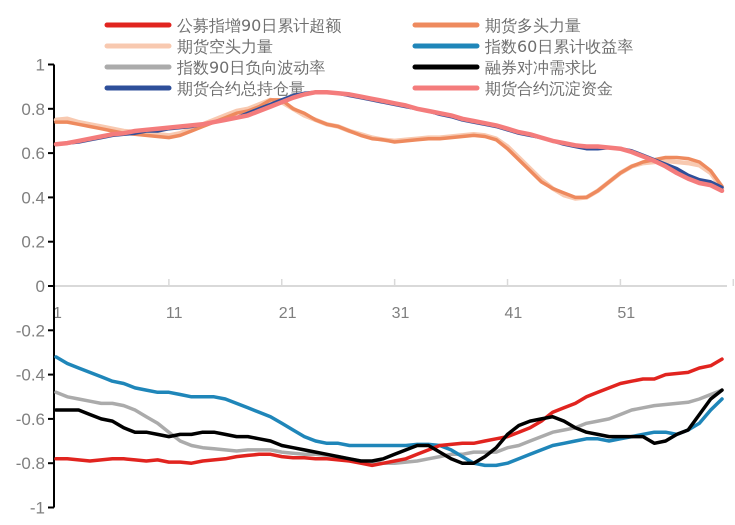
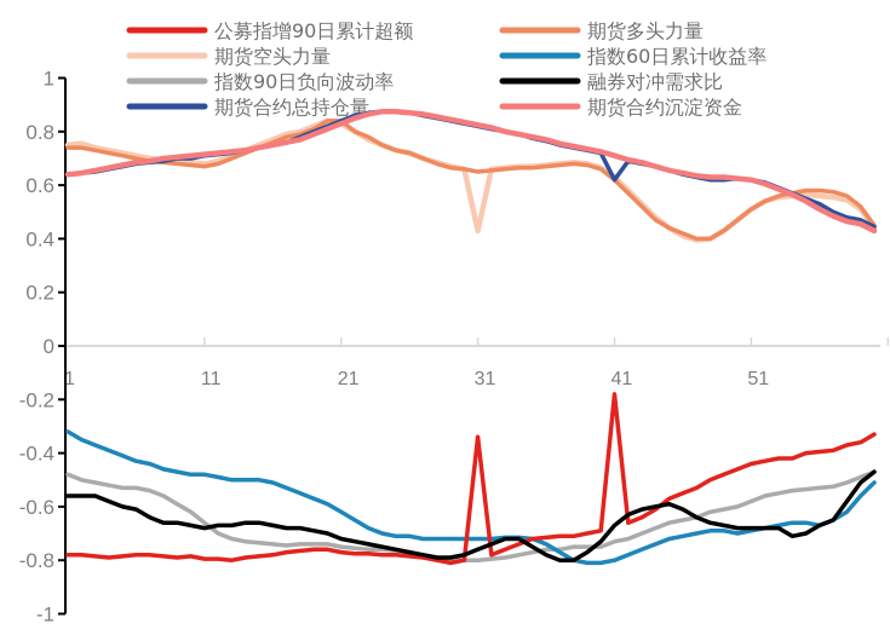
公募指增90日累计超额/31: -0.79 -> -0.34
期货空头力量/31: 0.66 -> 0.43
公募指增90日累计超额/41: -0.68 -> -0.18
期货合约总持仓量/41: 0.70 -> 0.62
